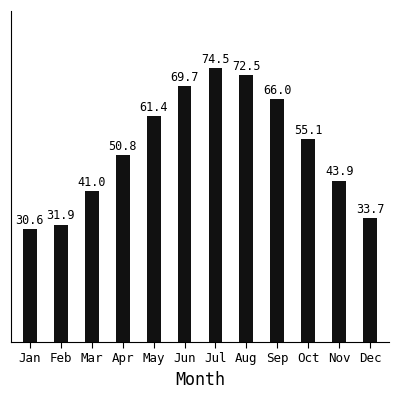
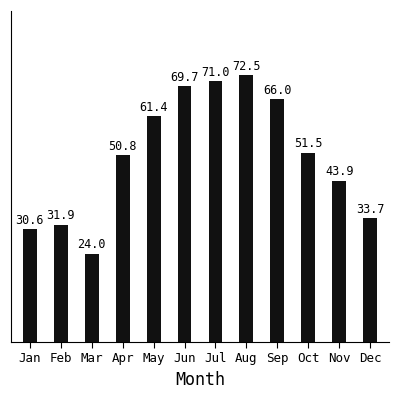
Mar: 41.0 -> 24.0
Jul: 74.5 -> 71.0
Oct: 55.1 -> 51.5
